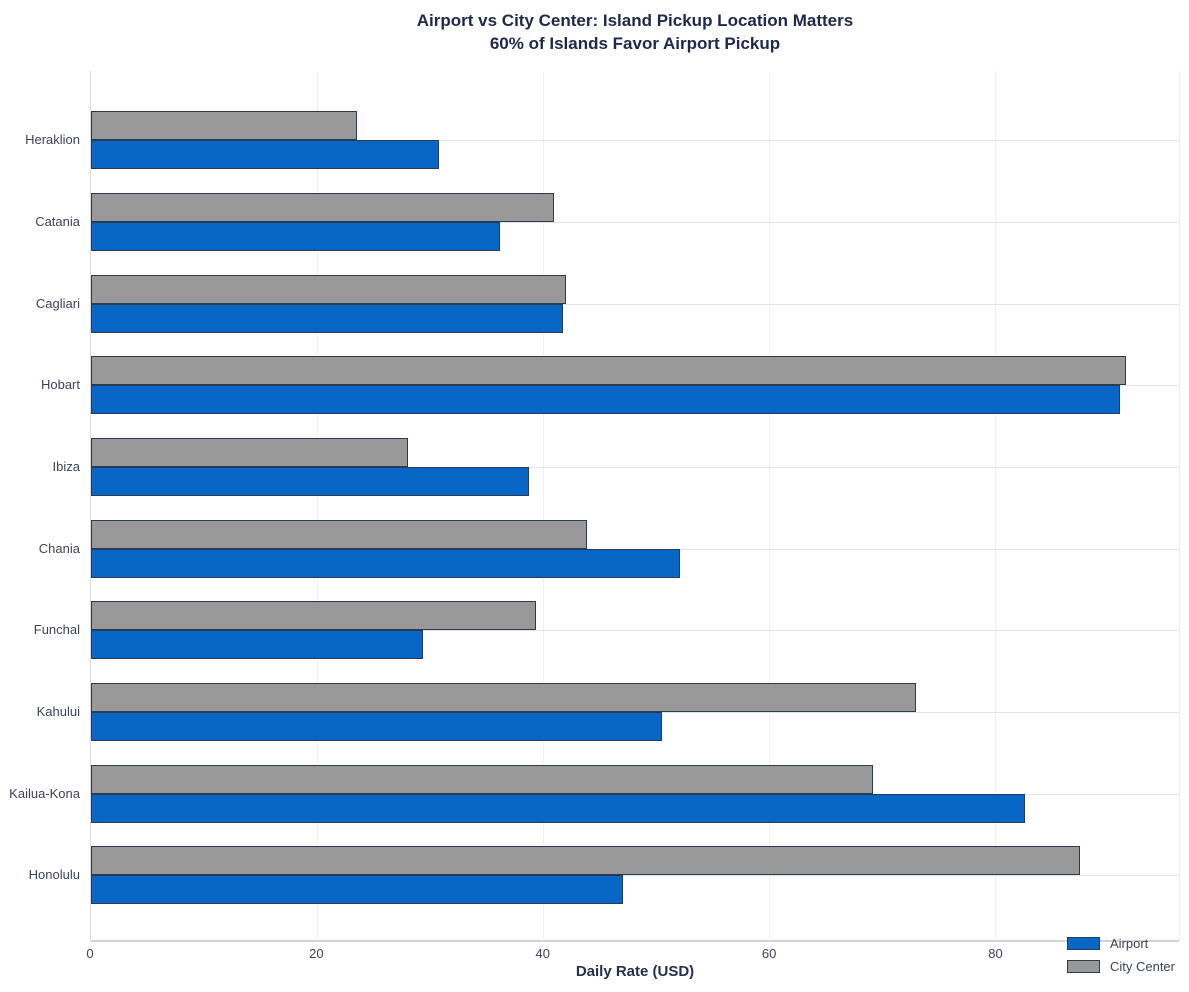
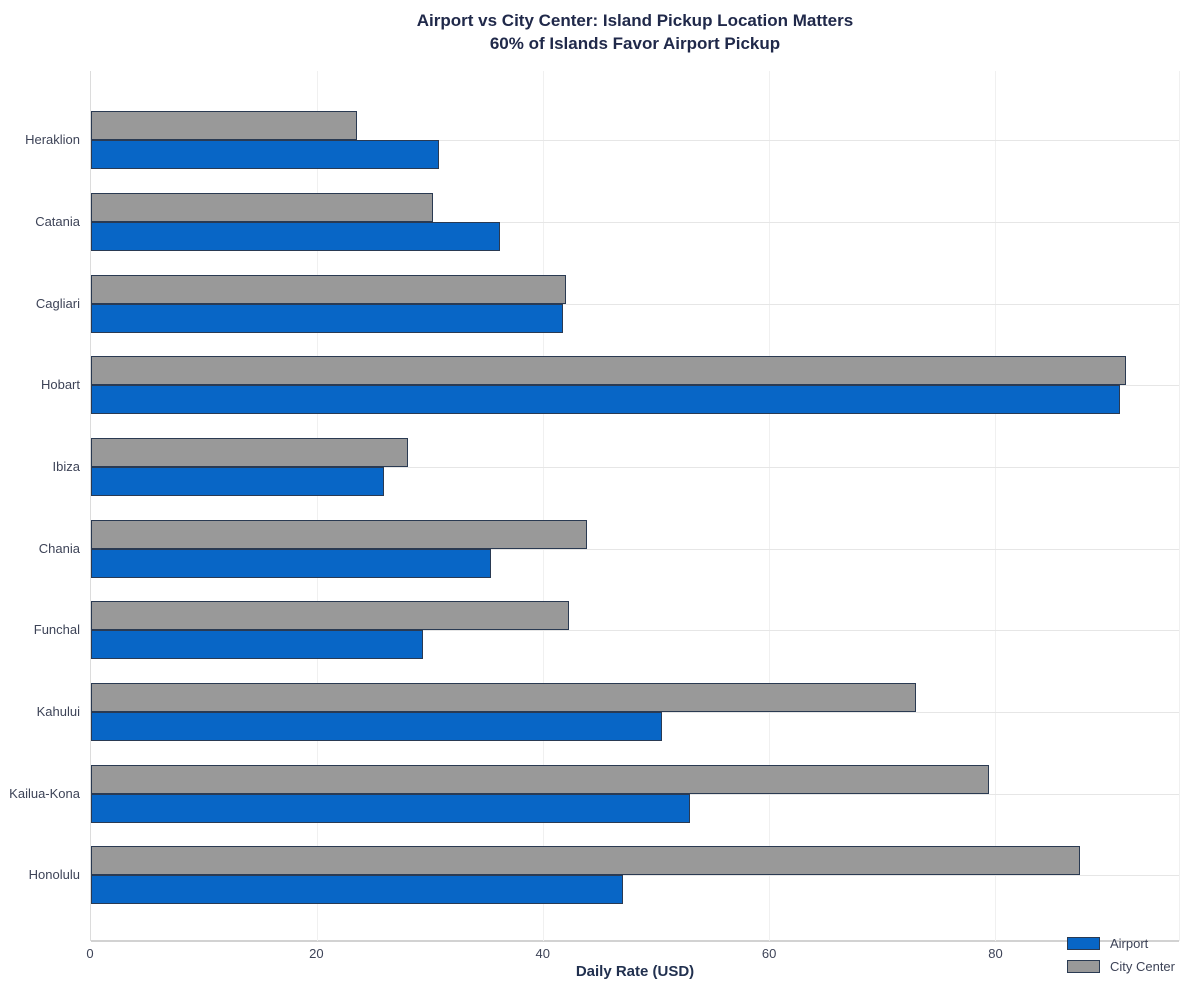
City Center/Catania: 41.0 -> 30.3
Airport/Ibiza: 38.8 -> 25.9
Airport/Chania: 52.1 -> 35.4
City Center/Funchal: 39.4 -> 42.3
Airport/Kailua-Kona: 82.7 -> 53.0
City Center/Kailua-Kona: 69.2 -> 79.5
